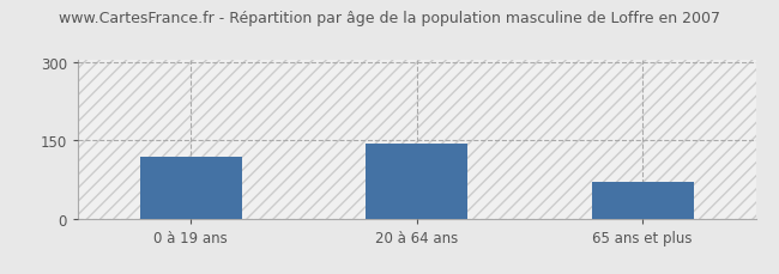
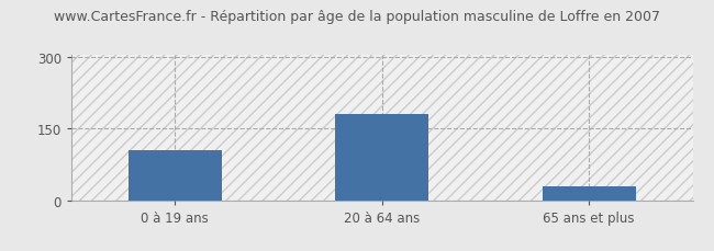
0 à 19 ans: 120 -> 105
20 à 64 ans: 145 -> 180
65 ans et plus: 70 -> 30
